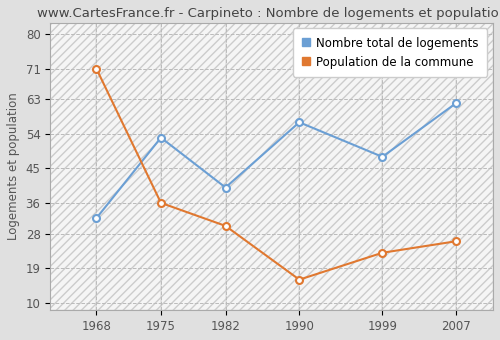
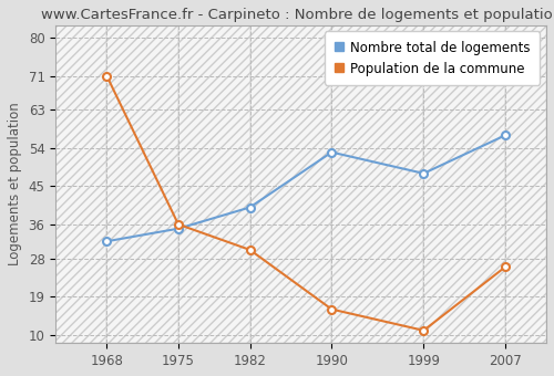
Nombre total de logements/1975: 53 -> 35
Nombre total de logements/1990: 57 -> 53
Population de la commune/1999: 23 -> 11
Nombre total de logements/2007: 62 -> 57
